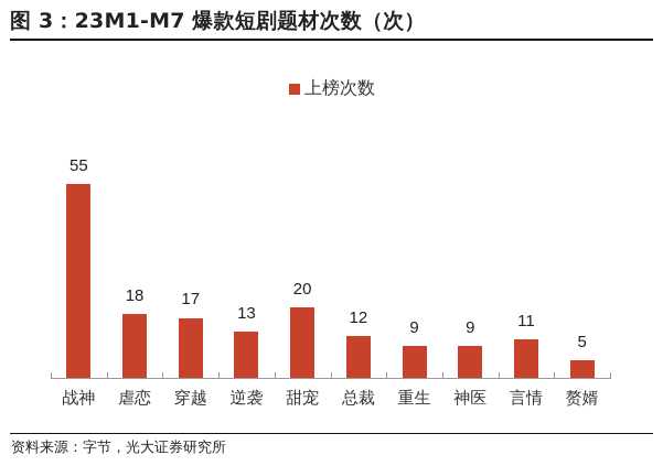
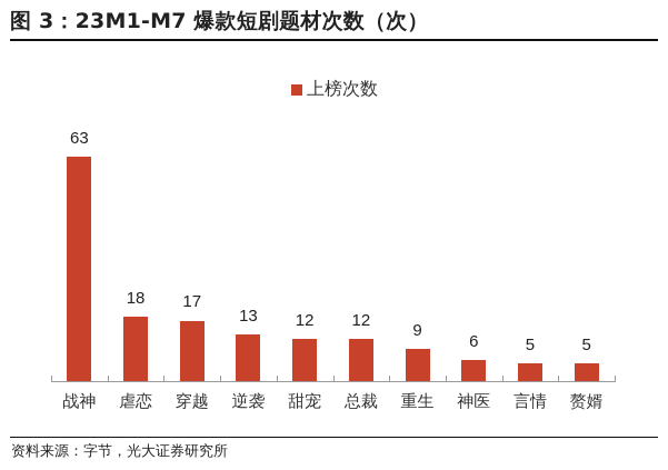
战神: 55 -> 63
甜宠: 20 -> 12
神医: 9 -> 6
言情: 11 -> 5
